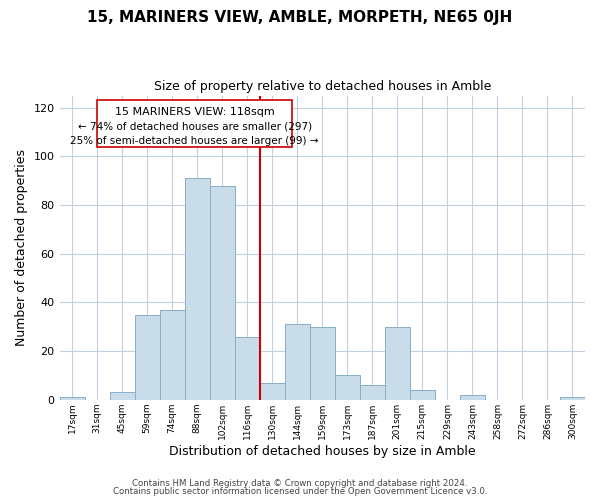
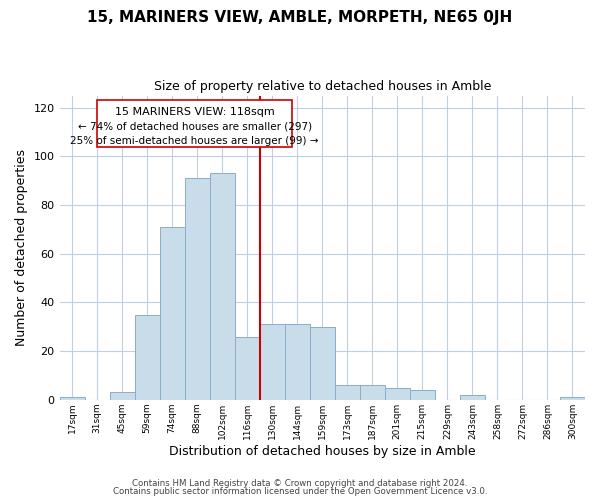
74sqm: 37 -> 71
102sqm: 88 -> 93
130sqm: 7 -> 31
173sqm: 10 -> 6
201sqm: 30 -> 5
